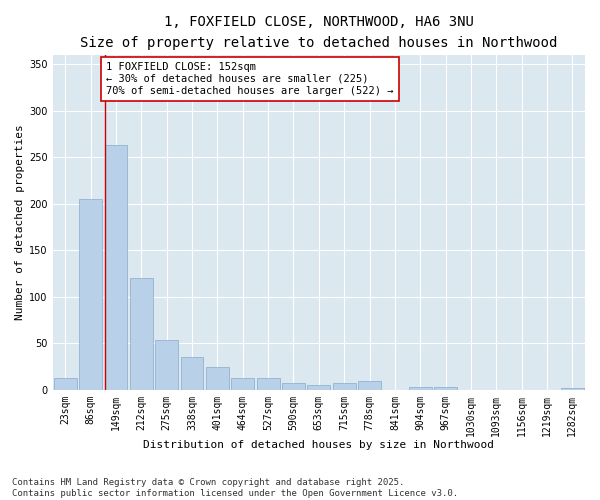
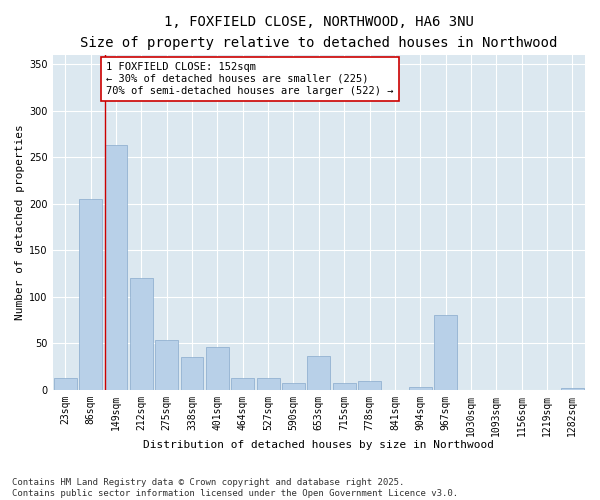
401sqm: 25 -> 46
653sqm: 5 -> 36
967sqm: 3 -> 80
